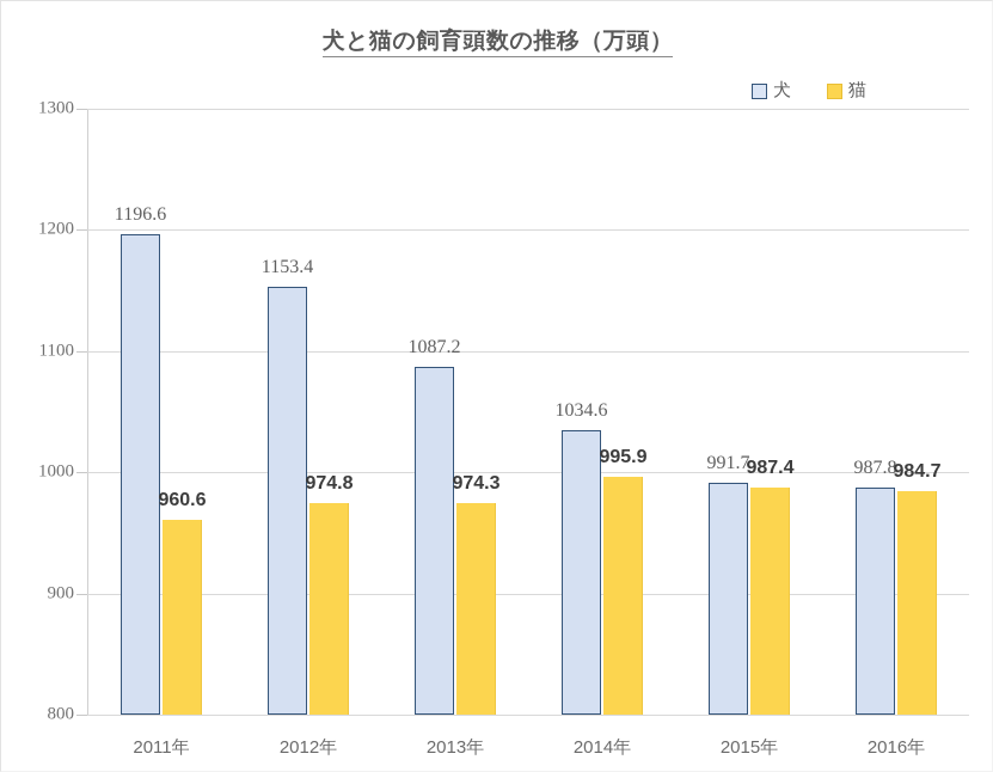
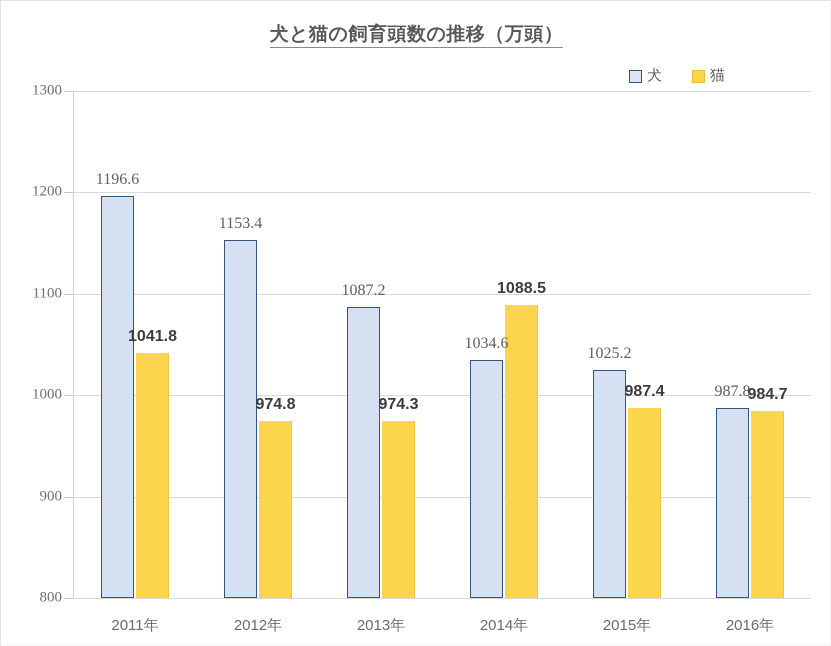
猫/2011年: 960.6 -> 1041.8
猫/2014年: 995.9 -> 1088.5
犬/2015年: 991.7 -> 1025.2
